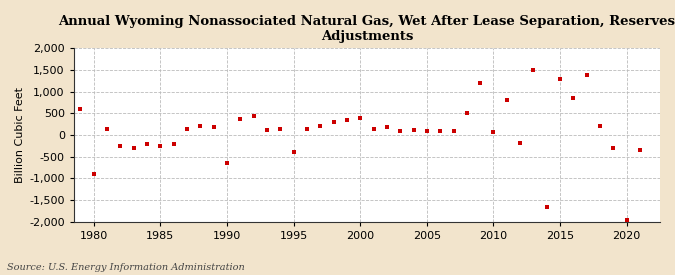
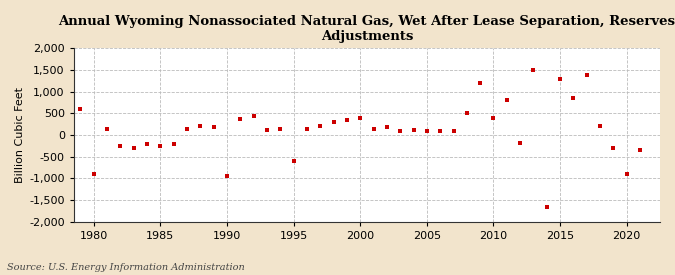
1990: -650 -> -950
1995: -400 -> -600
2010: 80 -> 400
2020: -1,950 -> -900
